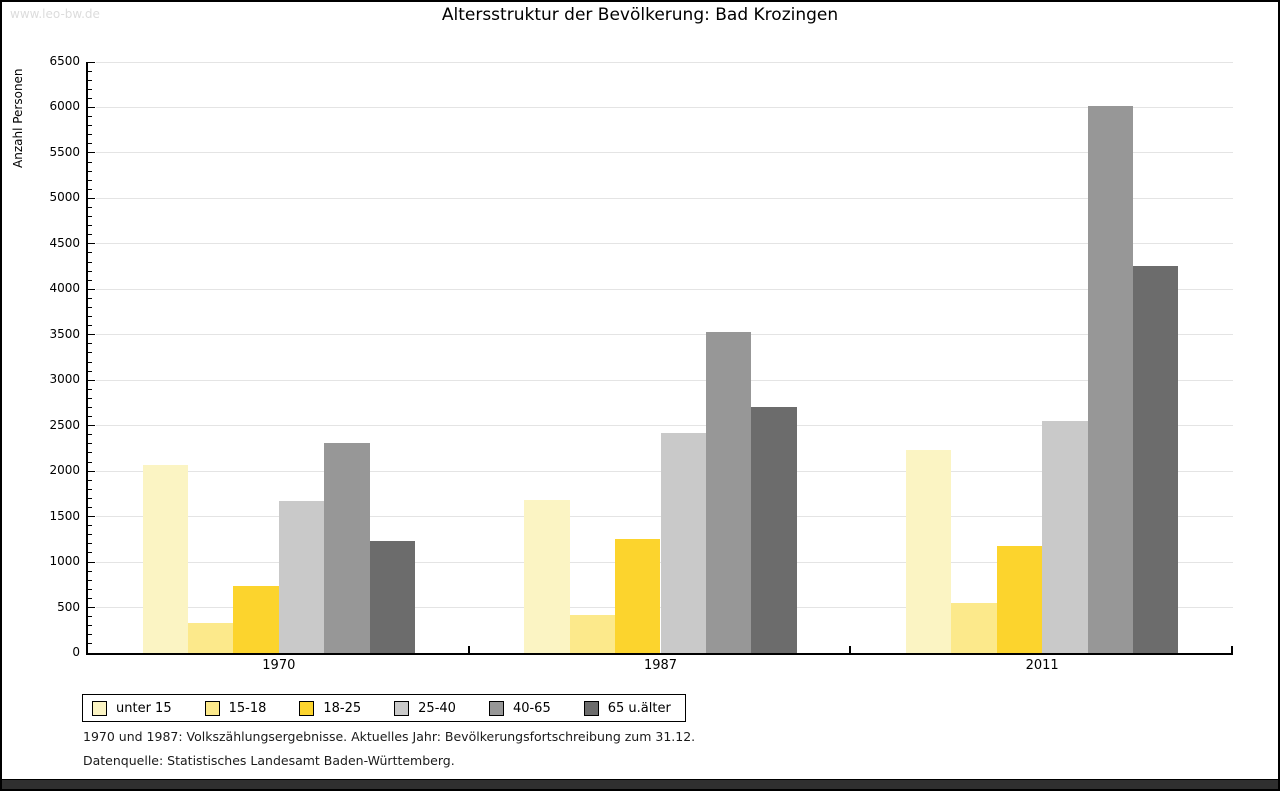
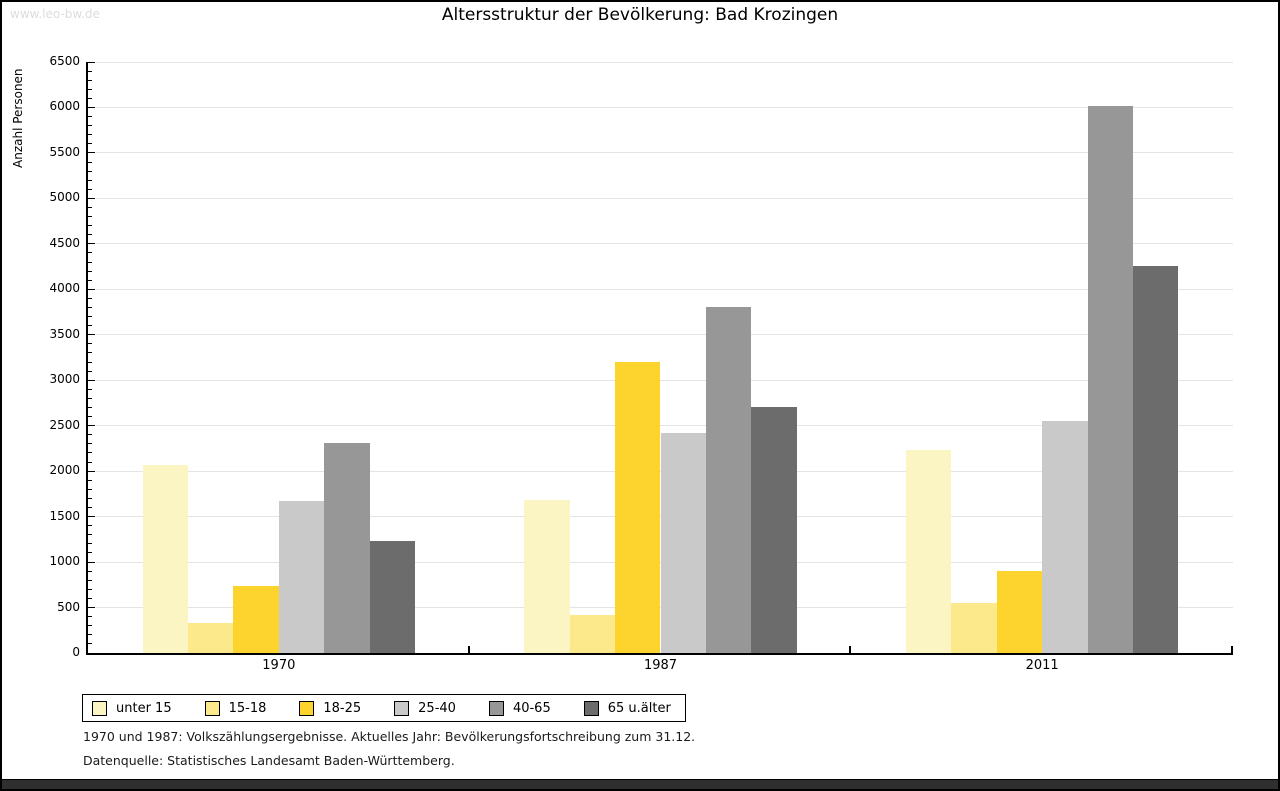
18-25/1987: 1300 -> 3200
40-65/1987: 3500 -> 3800
18-25/2011: 1200 -> 900
